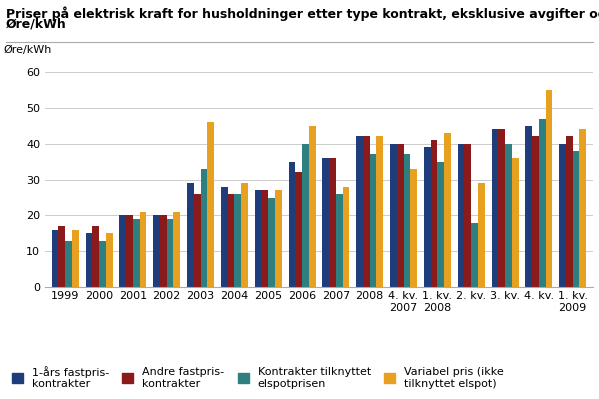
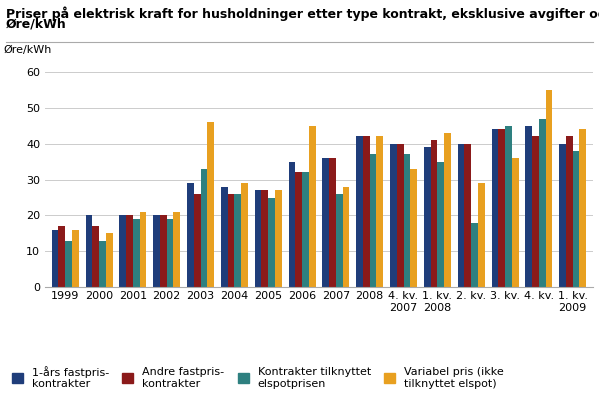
1-års fastpris- kontrakter/2000: 15 -> 20
Kontrakter tilknyttet elspotprisen/2006: 40 -> 32
Kontrakter tilknyttet elspotprisen/3. kv.: 40 -> 45
